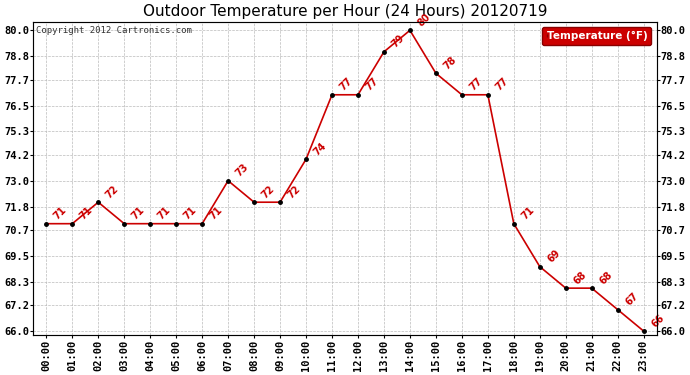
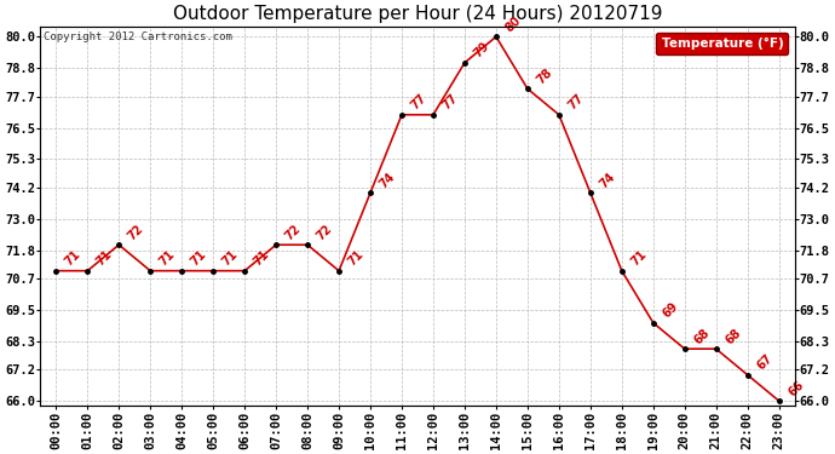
07:00: 73 -> 72
09:00: 72 -> 71
17:00: 77 -> 74
